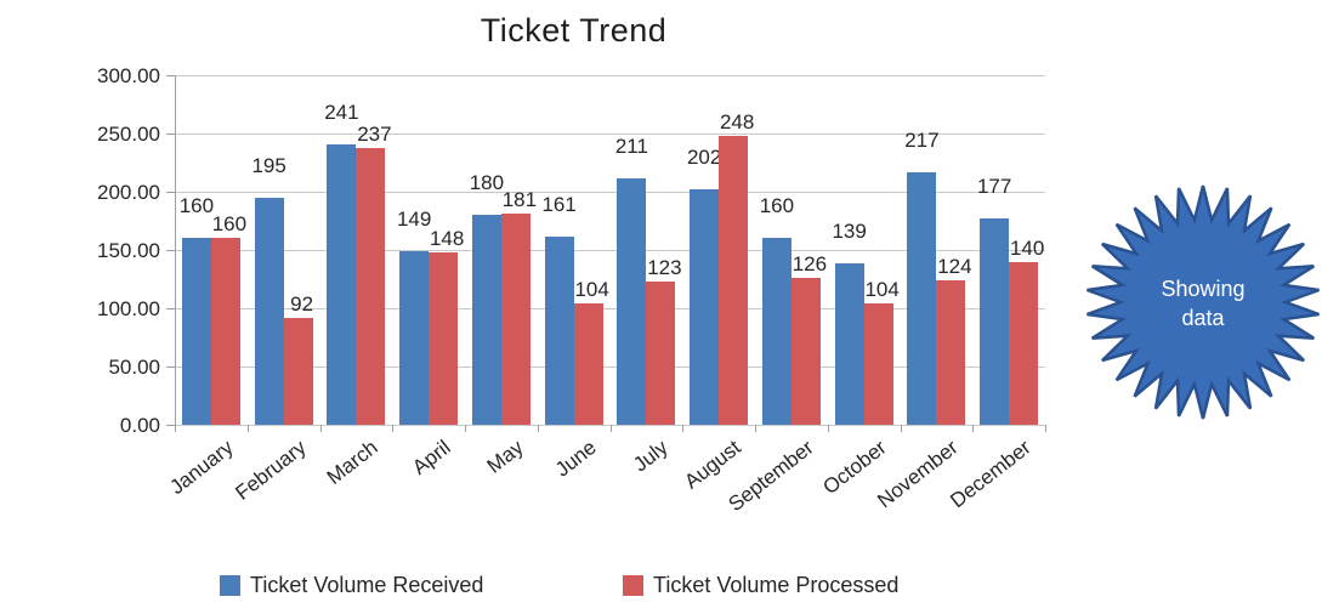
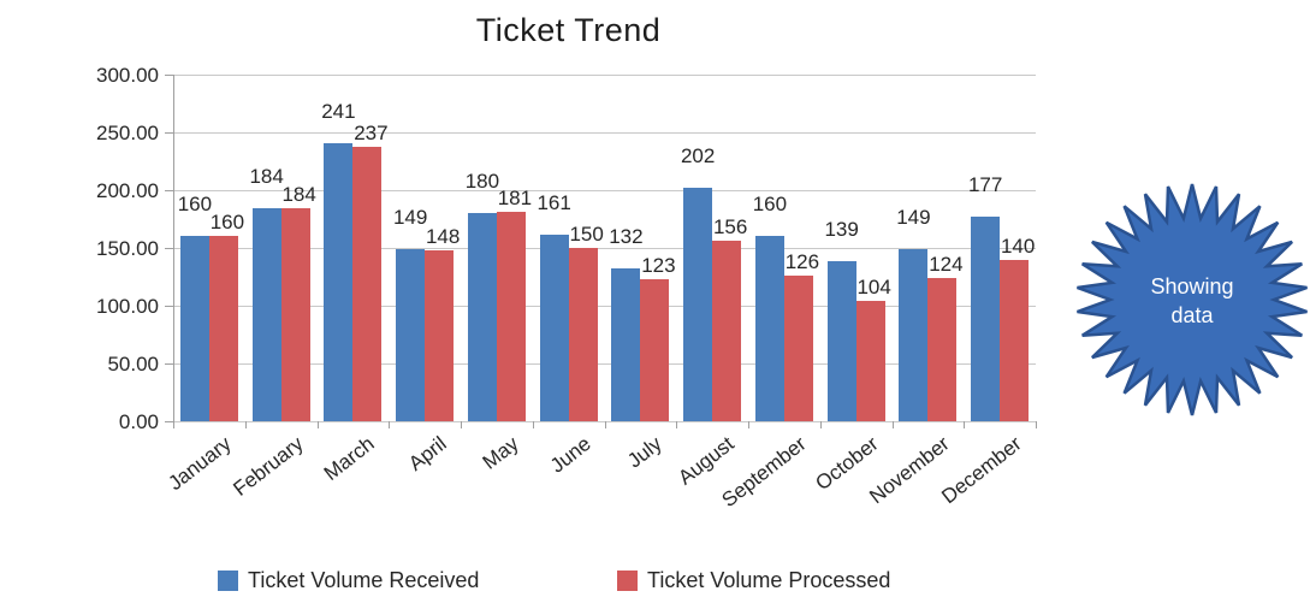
Ticket Volume Received/February: 195 -> 184
Ticket Volume Processed/February: 92 -> 184
Ticket Volume Processed/June: 104 -> 150
Ticket Volume Received/July: 211 -> 132
Ticket Volume Processed/August: 248 -> 156
Ticket Volume Received/November: 217 -> 149
